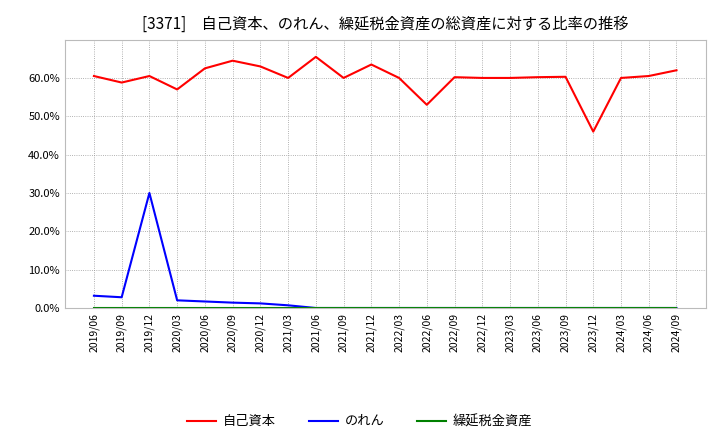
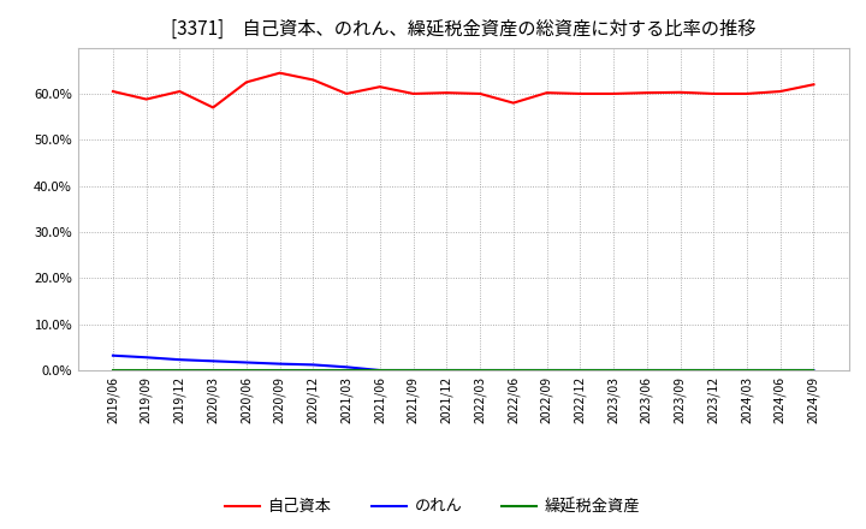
のれん/2019/12: 30.0% -> 2.3%
自己資本/2021/06: 65.5% -> 61.5%
自己資本/2021/12: 63.5% -> 60.2%
自己資本/2022/06: 53.0% -> 58.0%
自己資本/2023/12: 46.0% -> 60.0%
